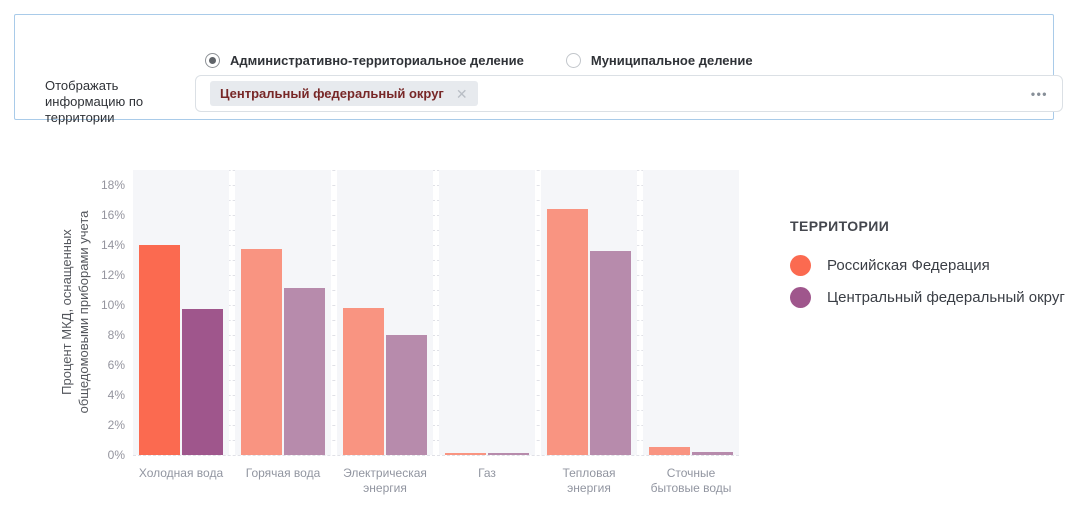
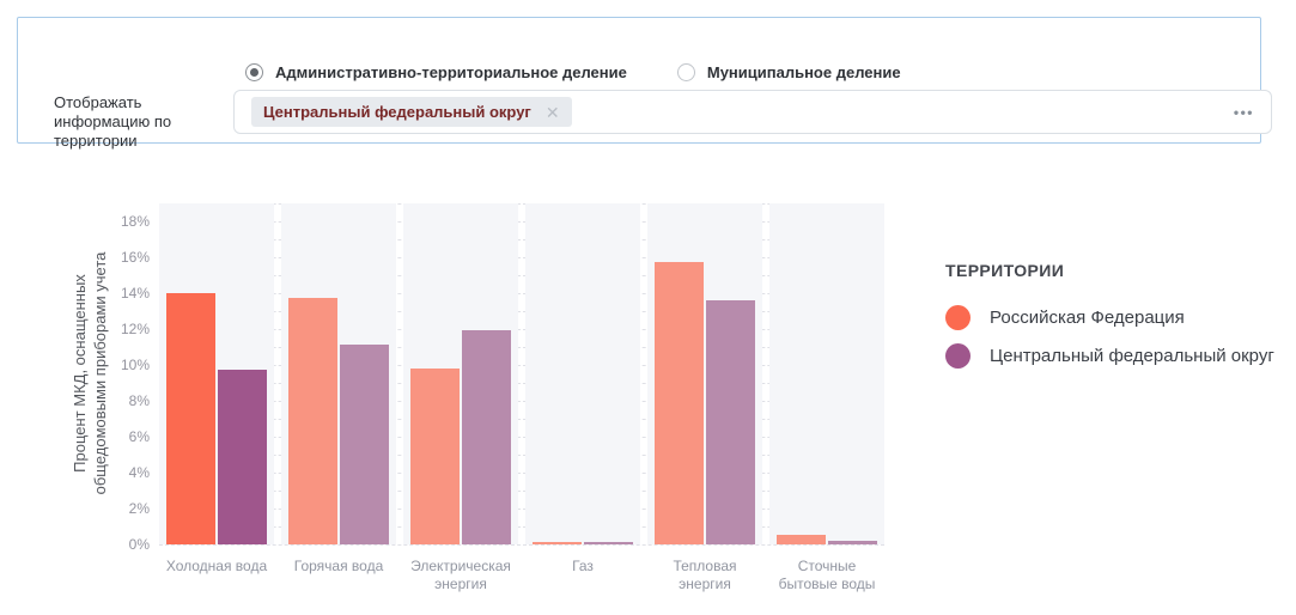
Центральный федеральный округ/Электрическая энергия: 8.0% -> 11.9%
Российская Федерация/Тепловая энергия: 16.4% -> 15.7%
